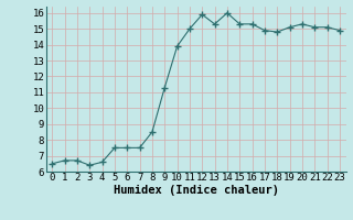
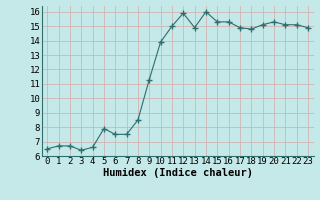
5: 7.5 -> 7.9
13: 15.3 -> 14.9
